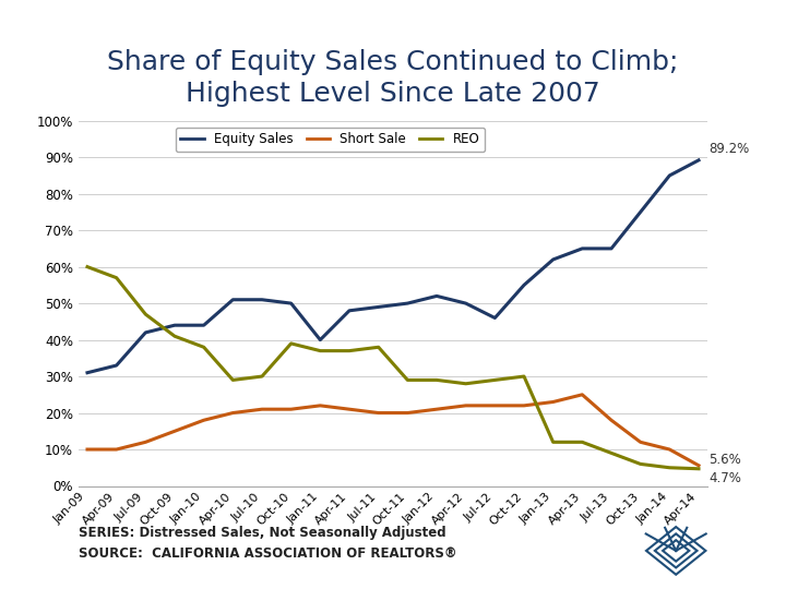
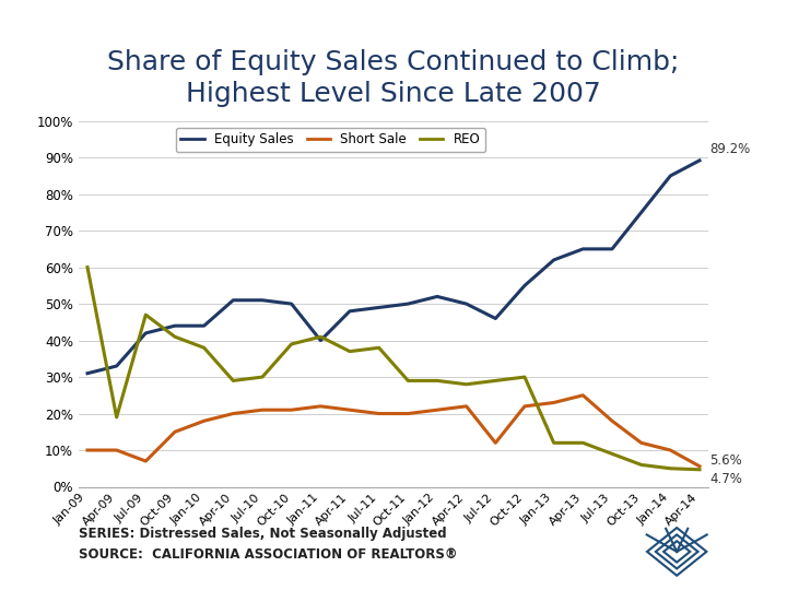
REO/Apr-09: 57.0% -> 19.0%
Short Sale/Jul-09: 12.0% -> 7.0%
REO/Jan-11: 37.0% -> 41.0%
Short Sale/Jul-12: 22.0% -> 12.0%
